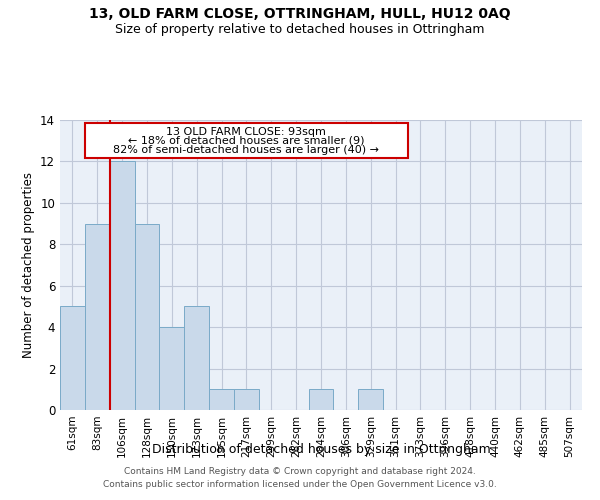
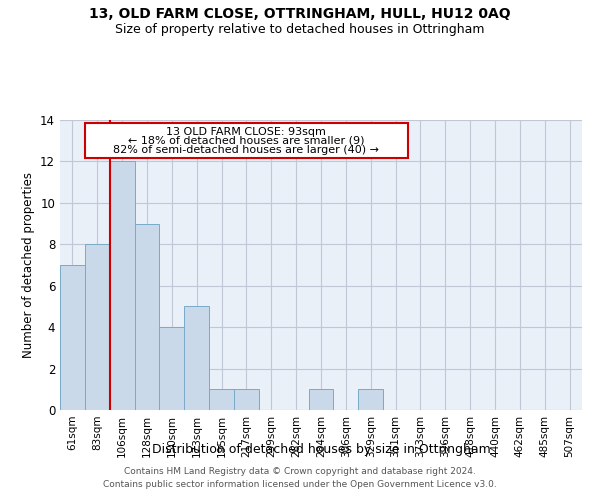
61sqm: 5 -> 7
83sqm: 9 -> 8
